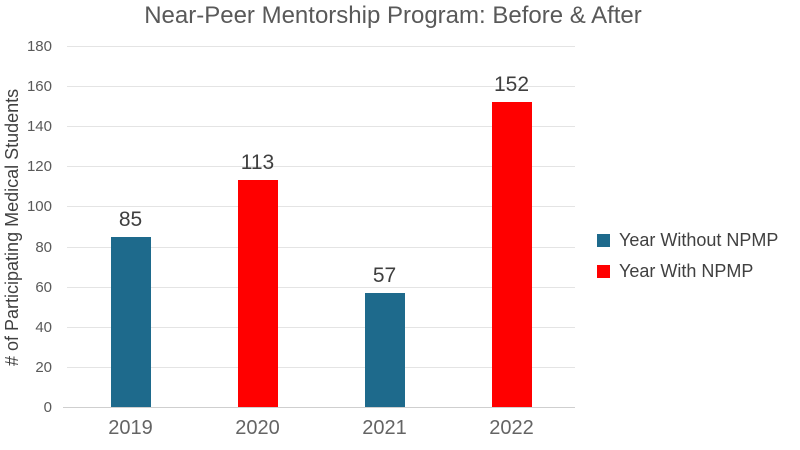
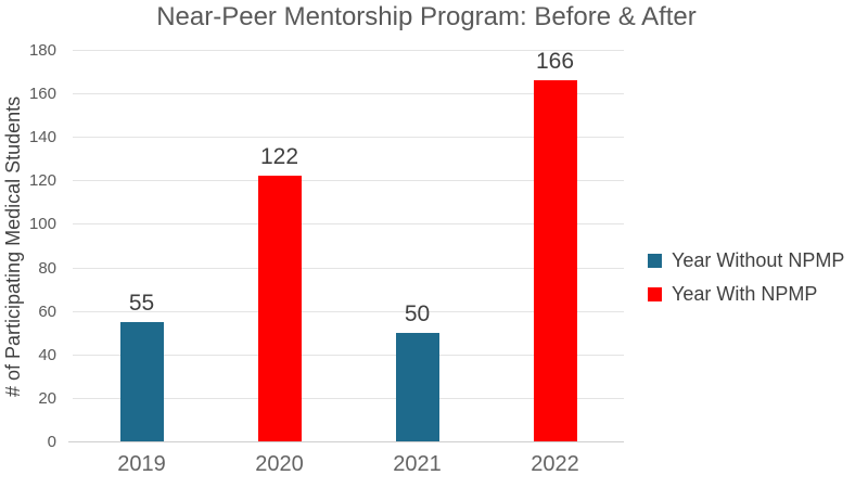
2019: 85 -> 55
2020: 113 -> 122
2021: 57 -> 50
2022: 152 -> 166
